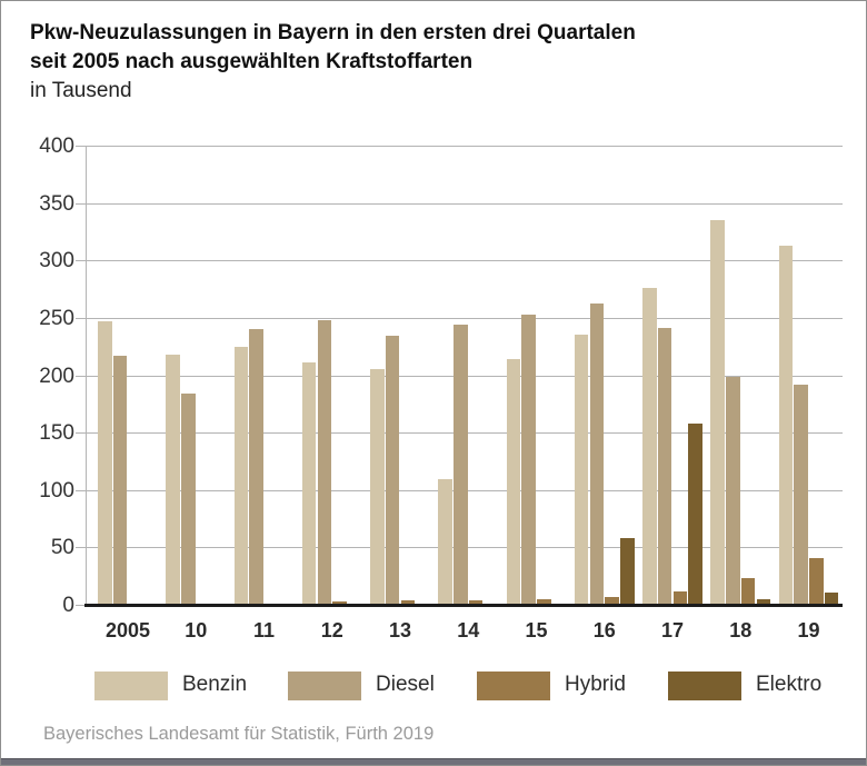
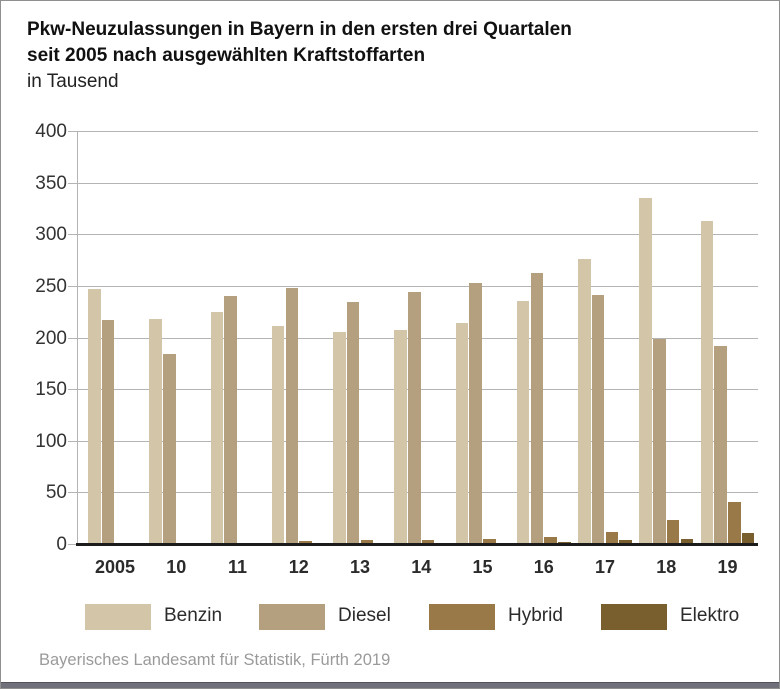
Benzin/14: 109 -> 206
Elektro/16: 57 -> 1
Elektro/17: 157 -> 3
